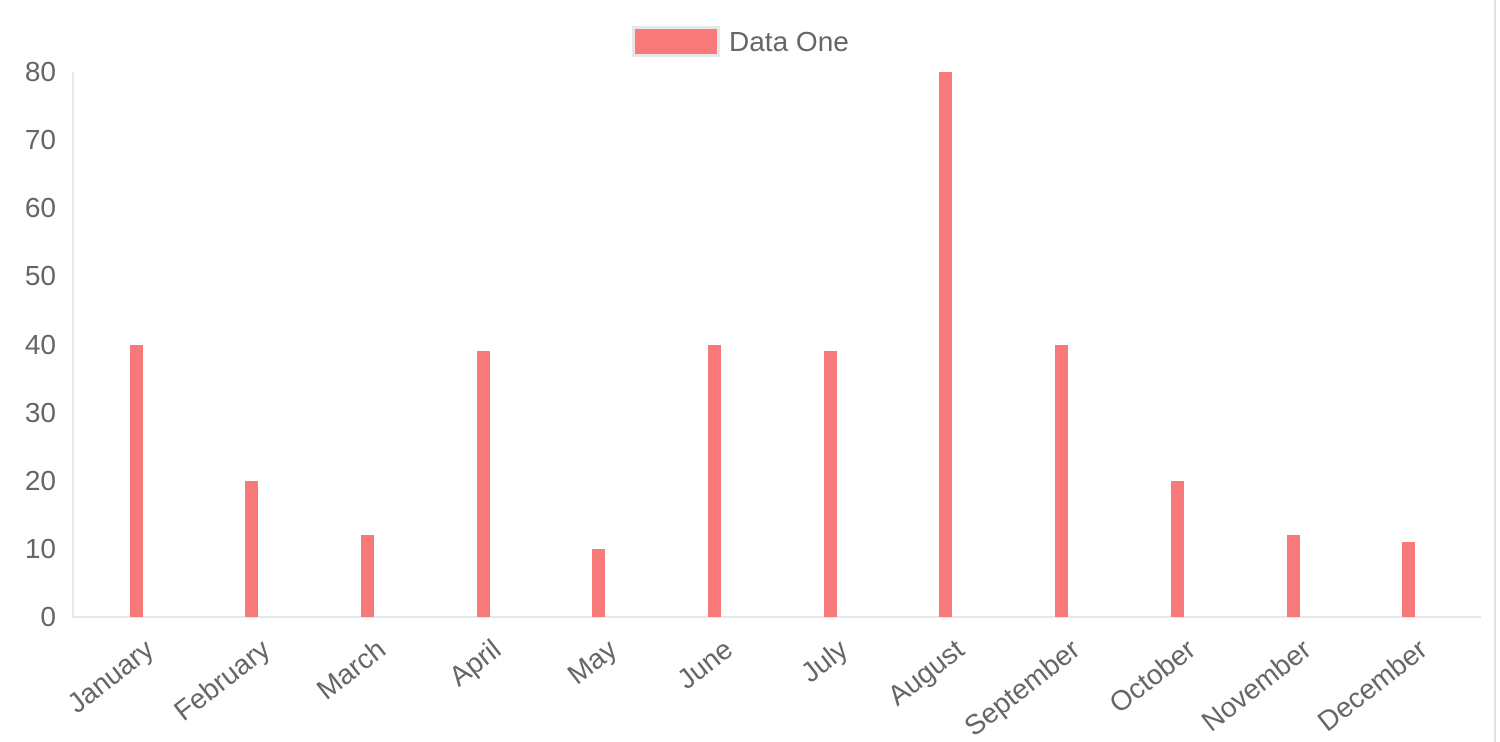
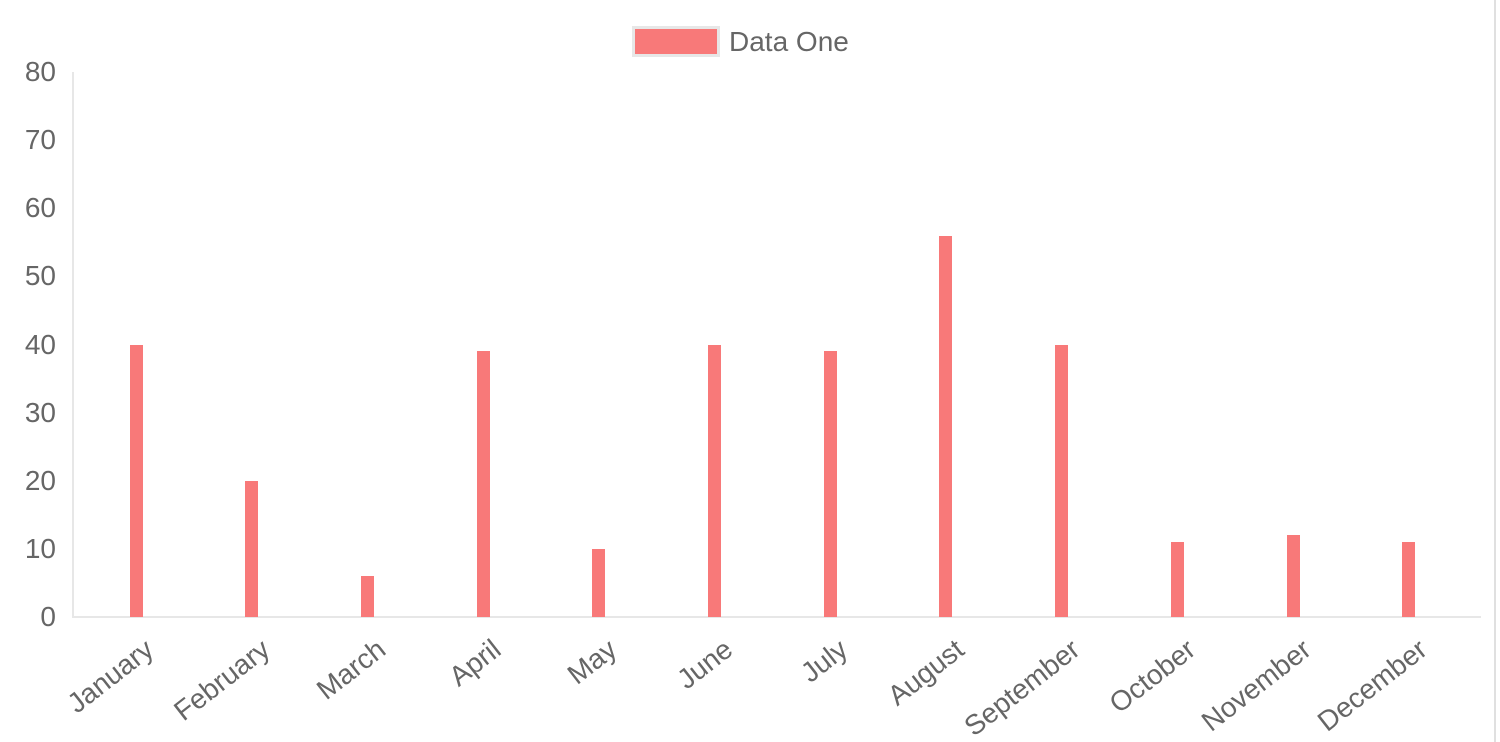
March: 12 -> 6
August: 80 -> 56
October: 20 -> 11
